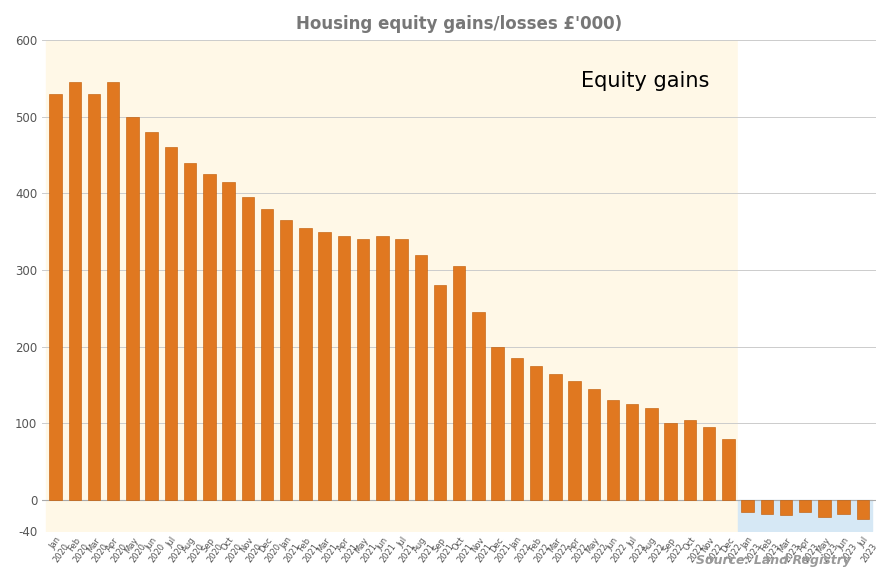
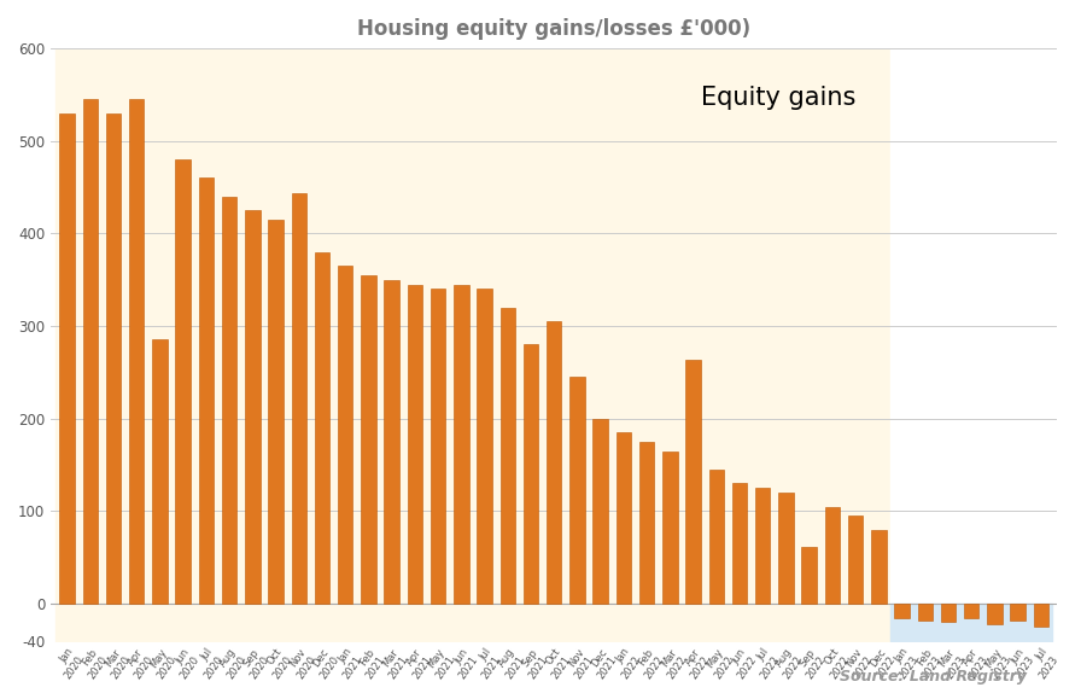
May 2020: 500 -> 286
Nov 2020: 395 -> 444
Apr 2022: 155 -> 264
Sep 2022: 100 -> 62
